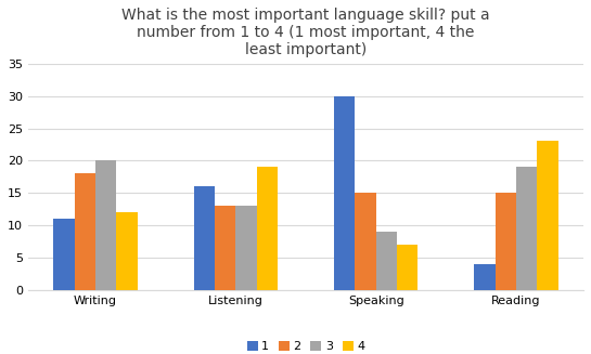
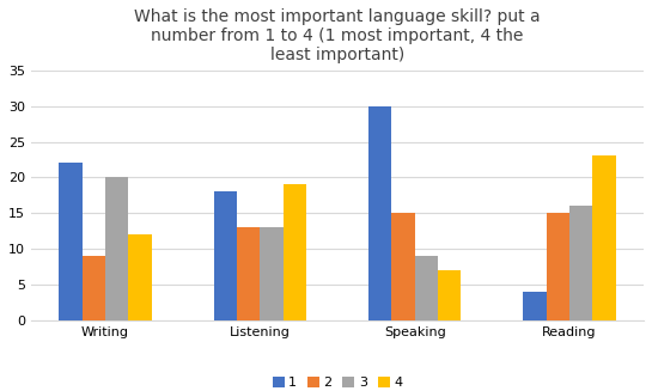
1/Writing: 11 -> 22
2/Writing: 18 -> 9
1/Listening: 16 -> 18
3/Reading: 19 -> 16
